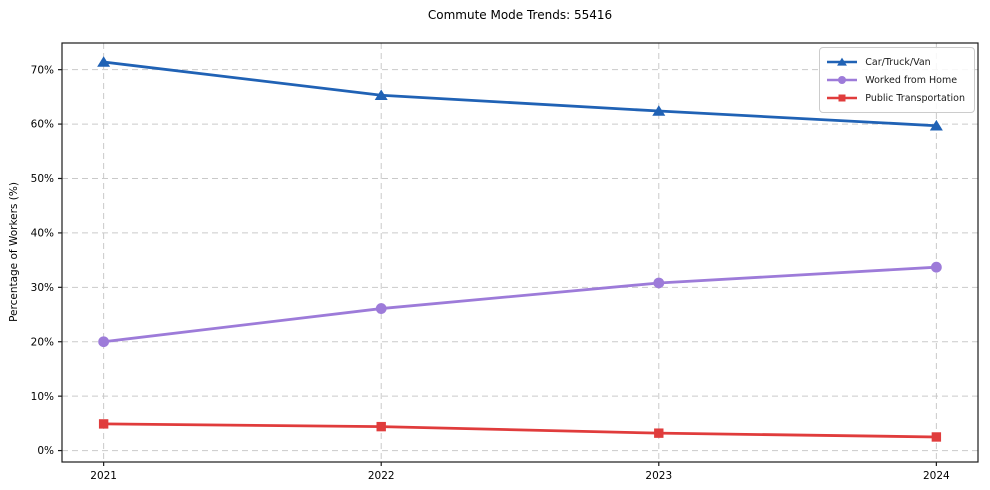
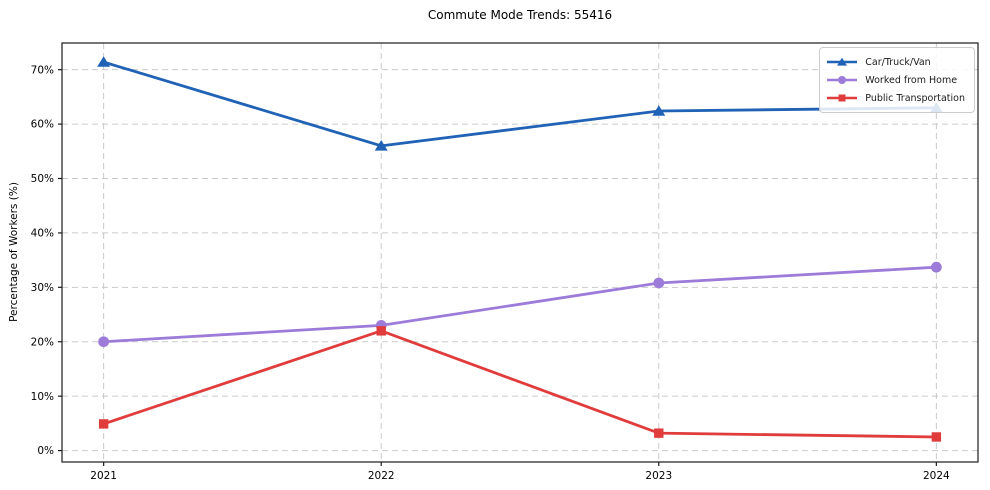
Car/Truck/Van/2022: 65% -> 56%
Worked from Home/2022: 26% -> 23%
Public Transportation/2022: 4% -> 22%
Car/Truck/Van/2024: 60% -> 63%
